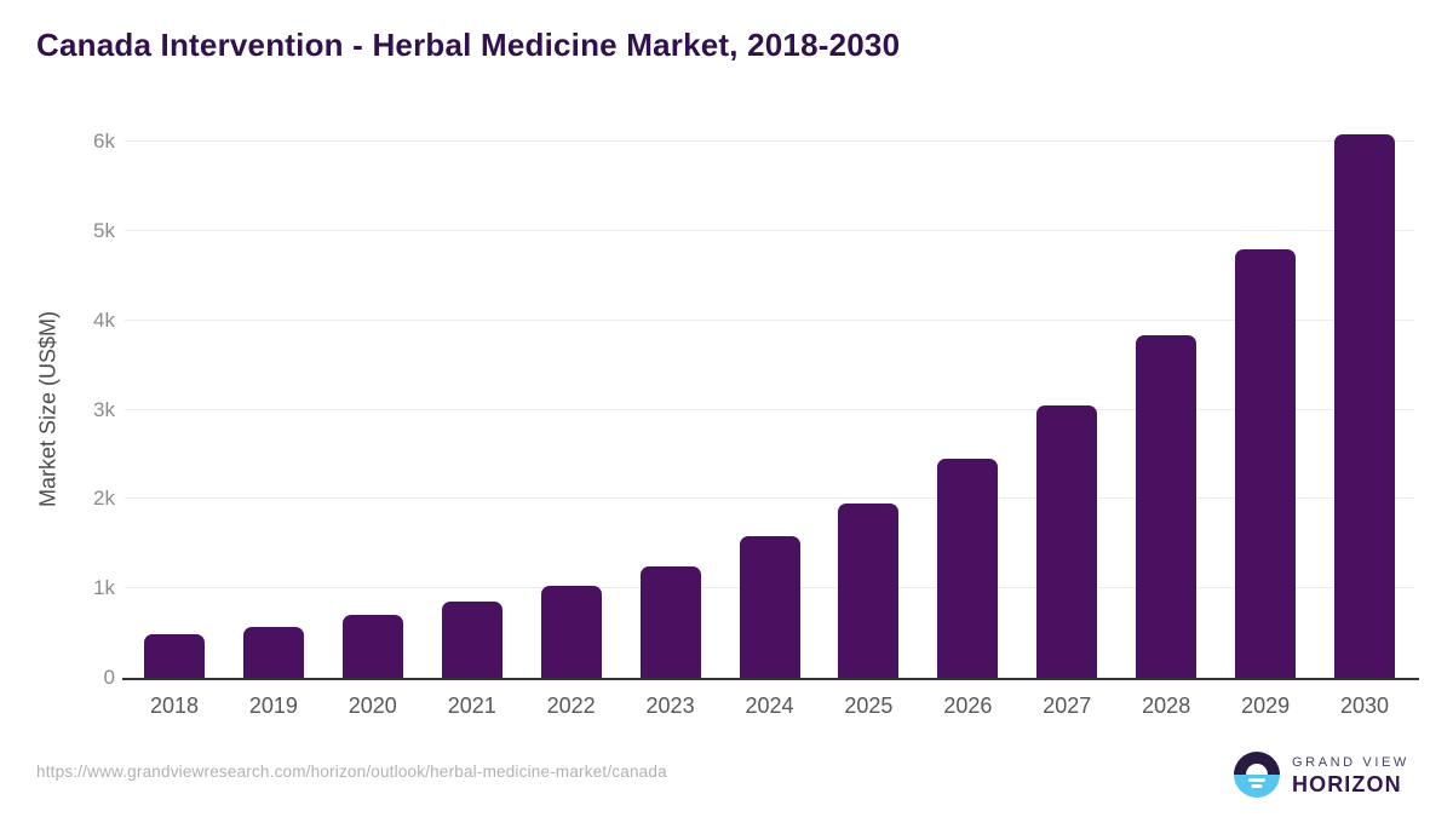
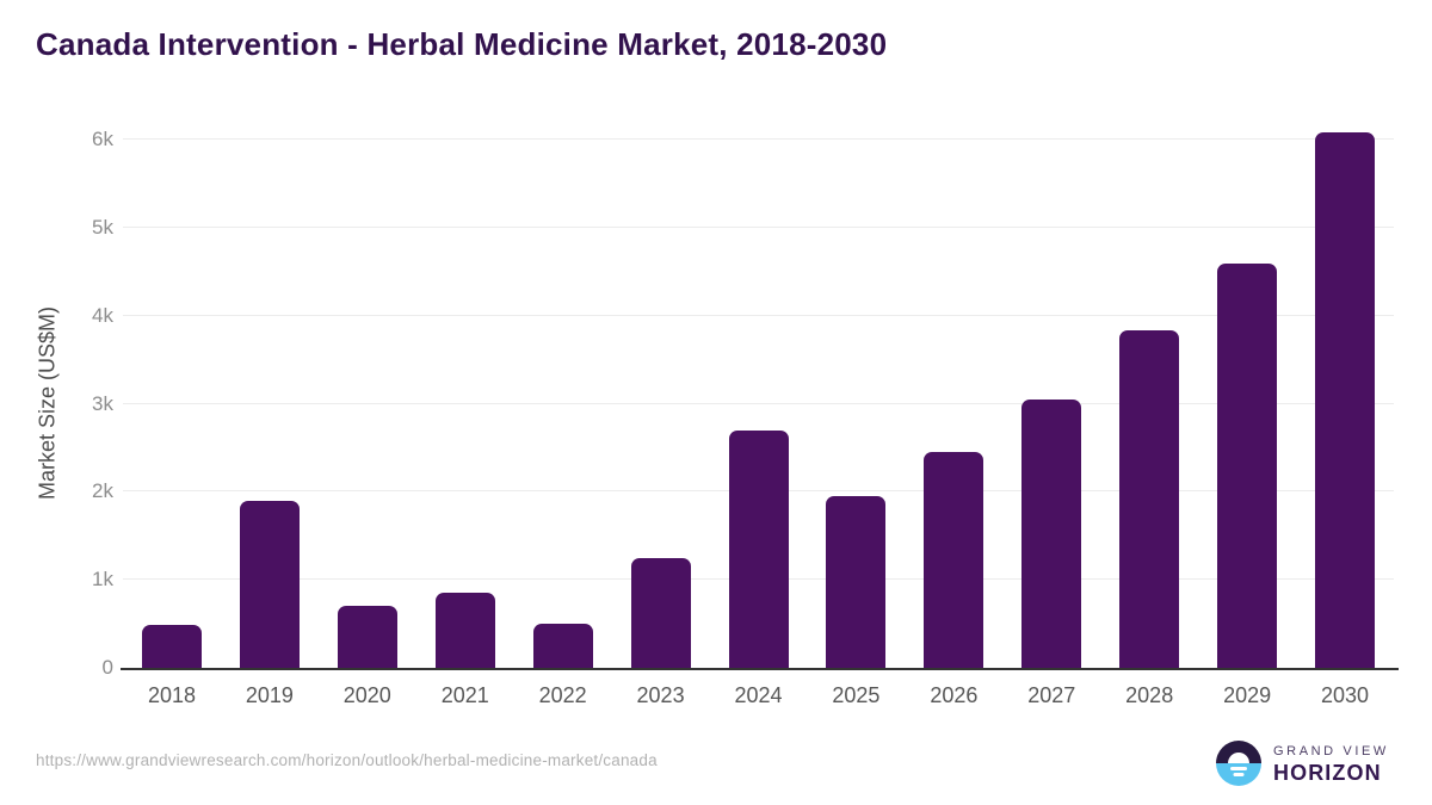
2019: 0.6k -> 1.9k
2022: 1.0k -> 0.5k
2024: 1.6k -> 2.7k
2029: 4.8k -> 4.6k
